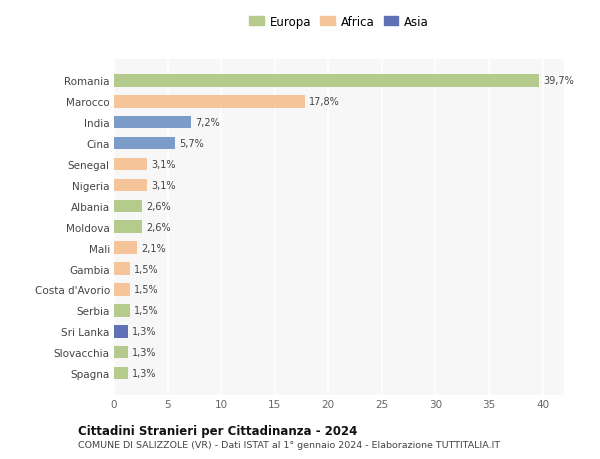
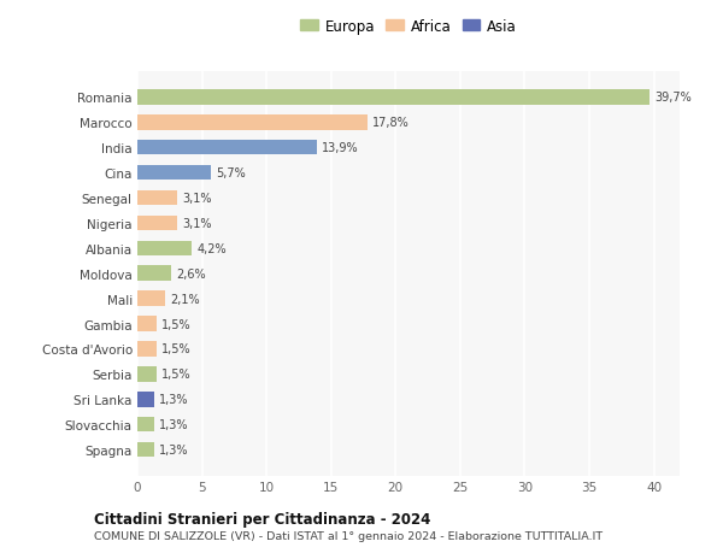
India: 7,2% -> 13,9%
Albania: 2,6% -> 4,2%
